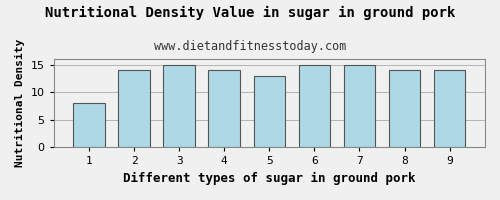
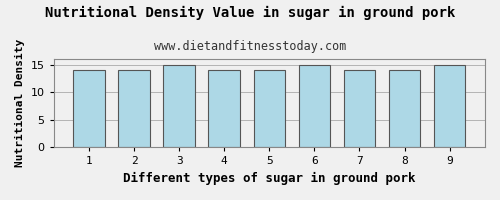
1: 8 -> 14
5: 13 -> 14
7: 15 -> 14
9: 14 -> 15
